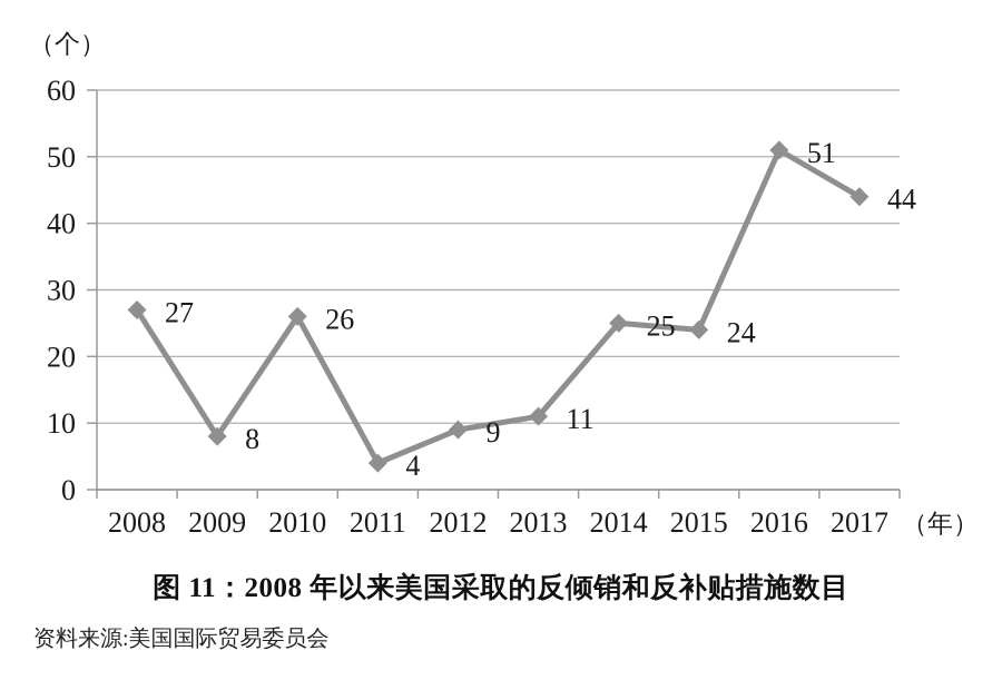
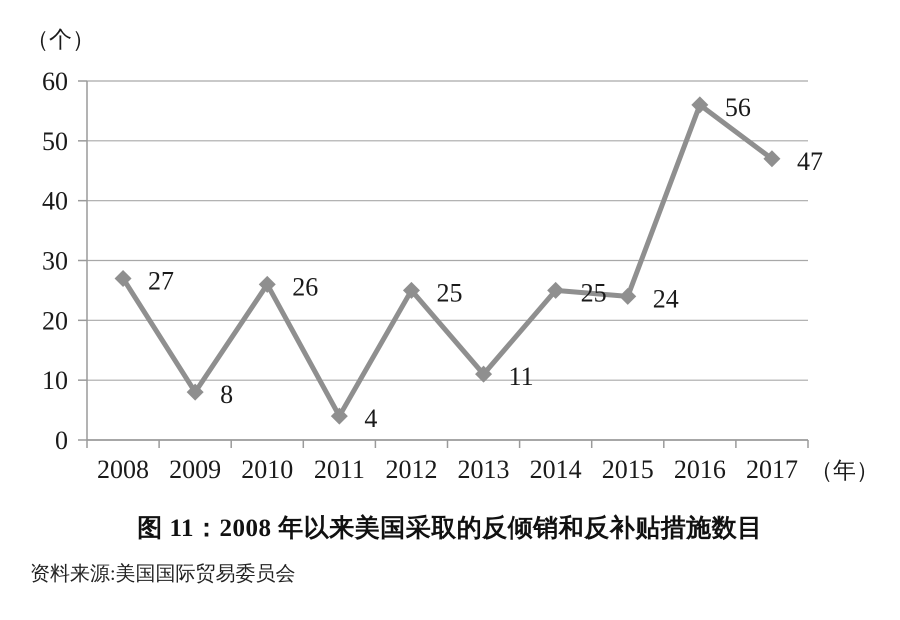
2012: 9 -> 25
2016: 51 -> 56
2017: 44 -> 47
